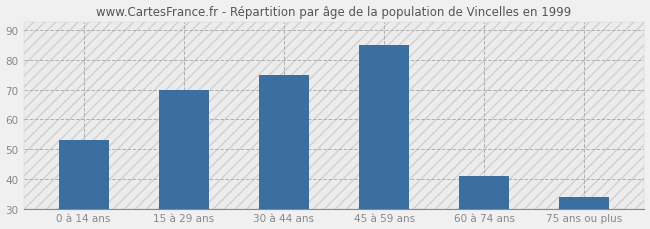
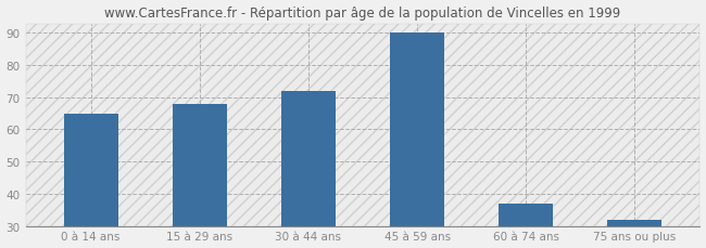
0 à 14 ans: 53 -> 65
15 à 29 ans: 70 -> 68
30 à 44 ans: 75 -> 72
45 à 59 ans: 85 -> 90
60 à 74 ans: 41 -> 37
75 ans ou plus: 34 -> 32
